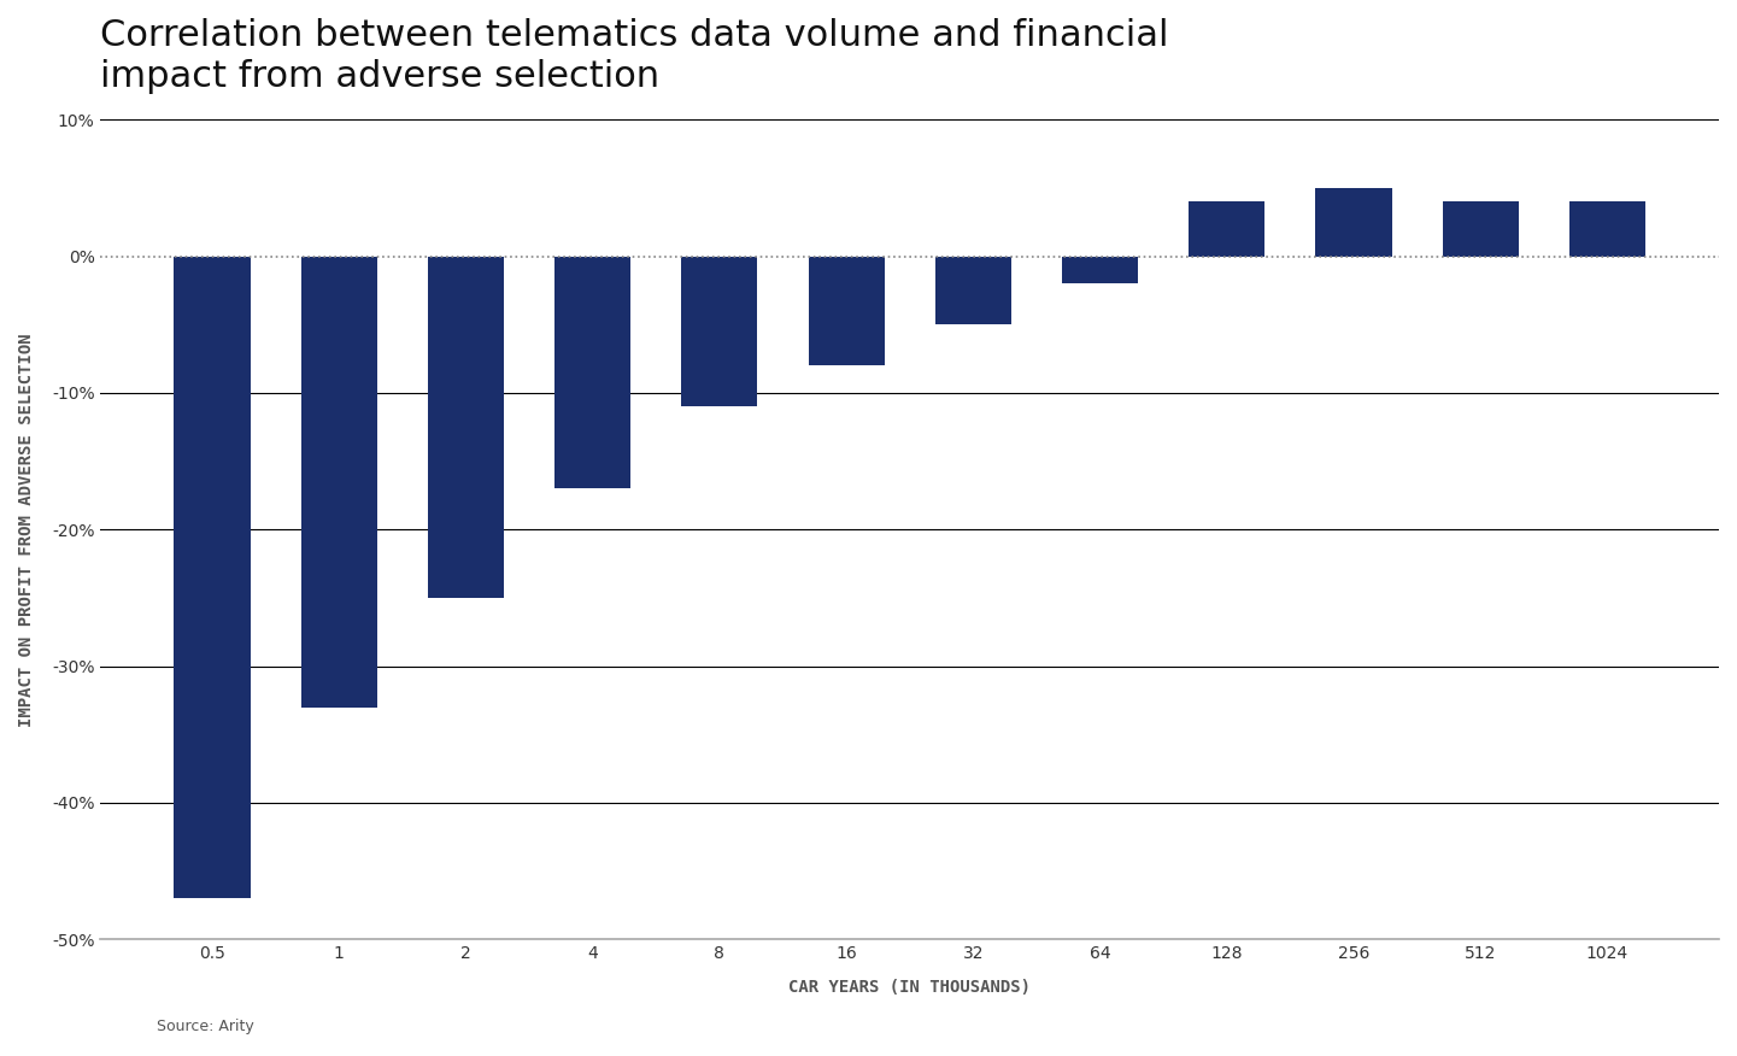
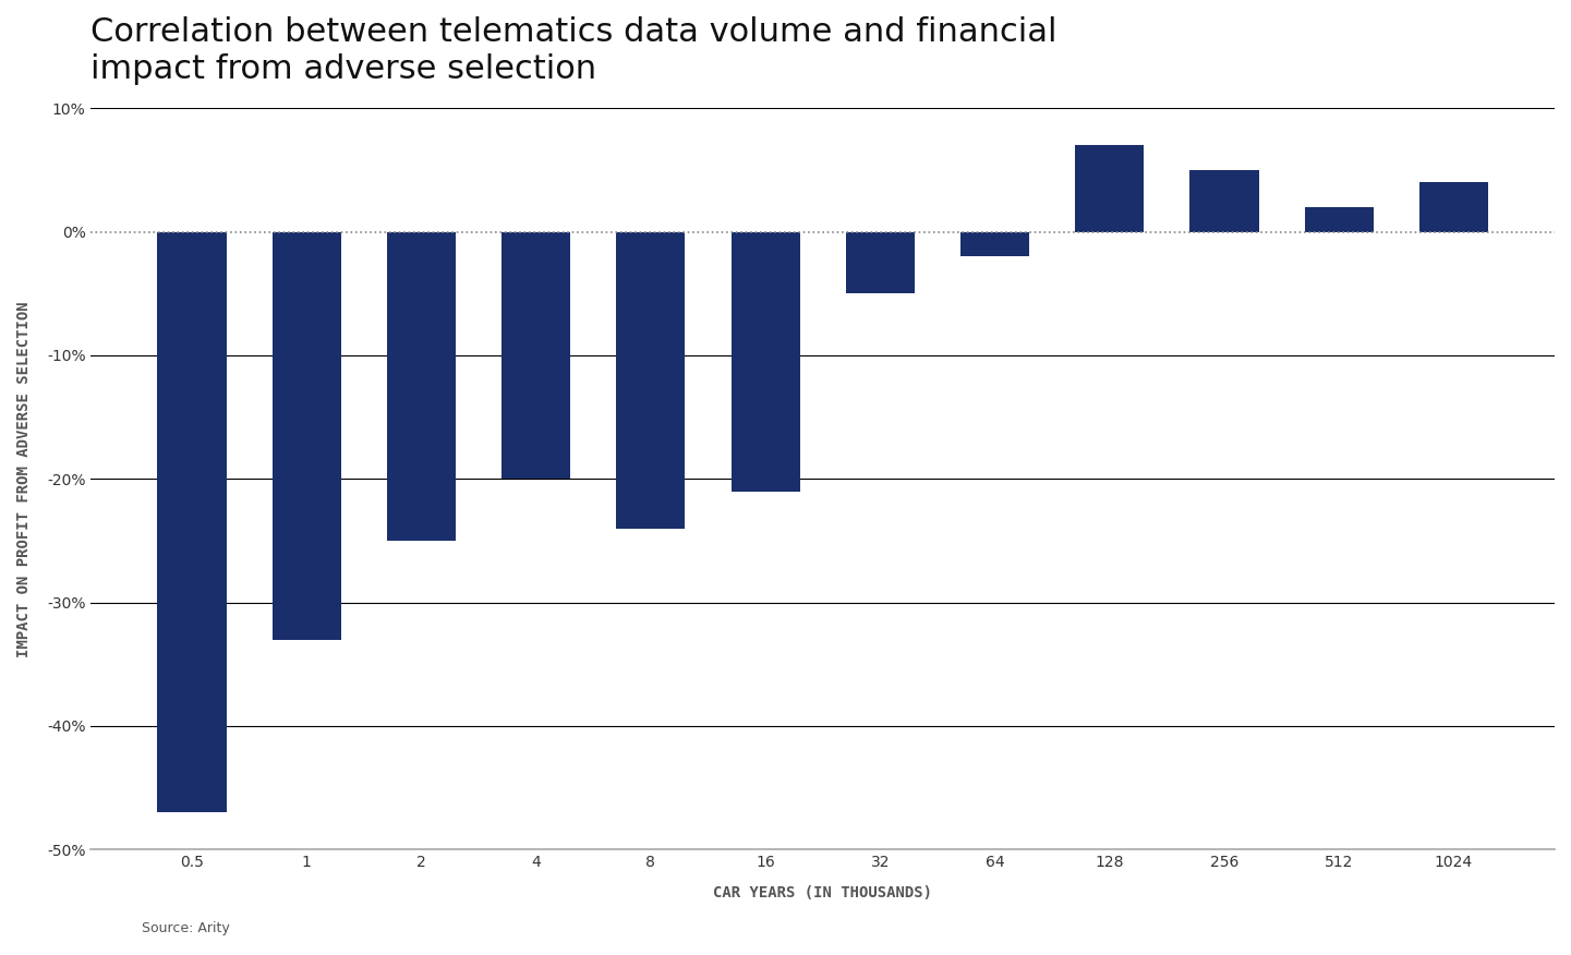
4: -17% -> -20%
8: -11% -> -24%
16: -8% -> -21%
128: 4% -> 7%
512: 4% -> 2%
